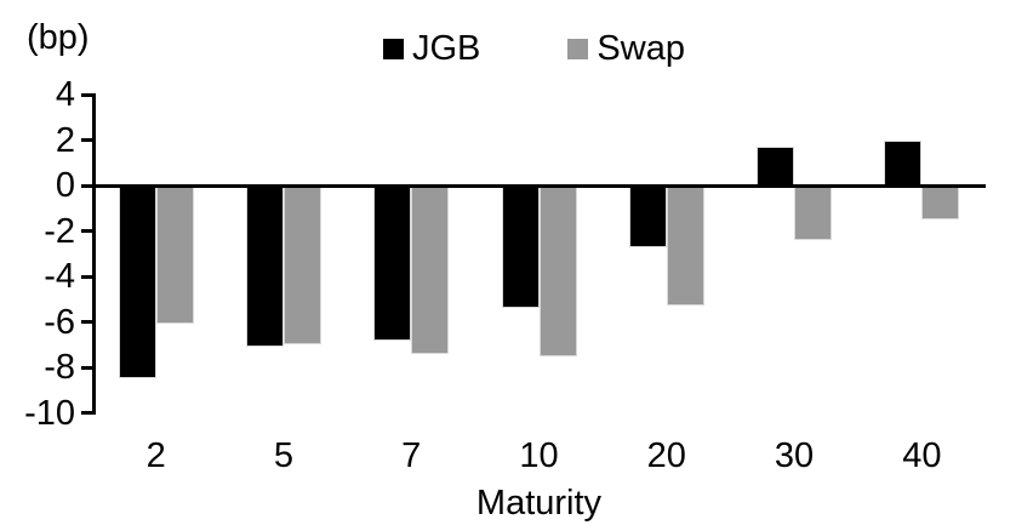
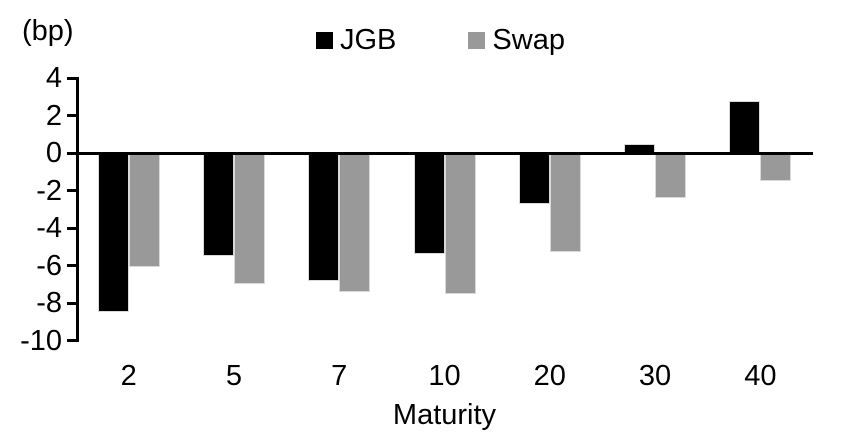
JGB/5: -7.1 -> -5.5
JGB/30: 1.7 -> 0.5
JGB/40: 2.0 -> 2.8
